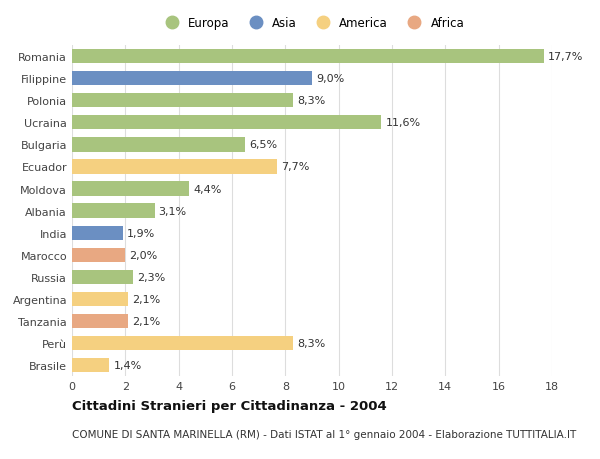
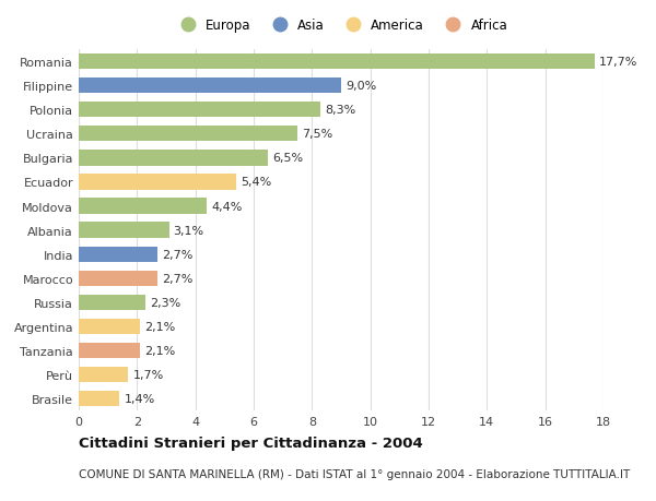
Ucraina: 11,6% -> 7,5%
Ecuador: 7,7% -> 5,4%
India: 1,9% -> 2,7%
Marocco: 2,0% -> 2,7%
Perù: 8,3% -> 1,7%
